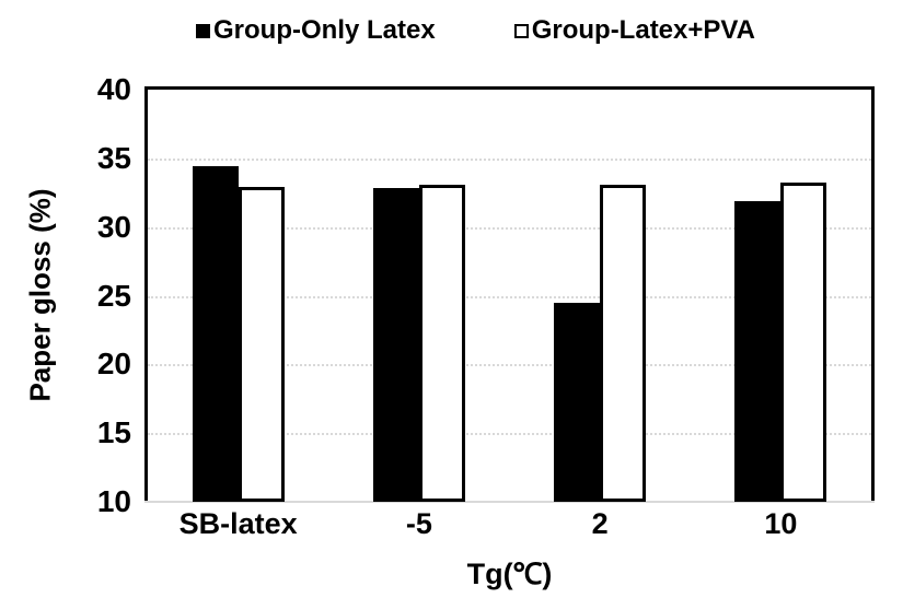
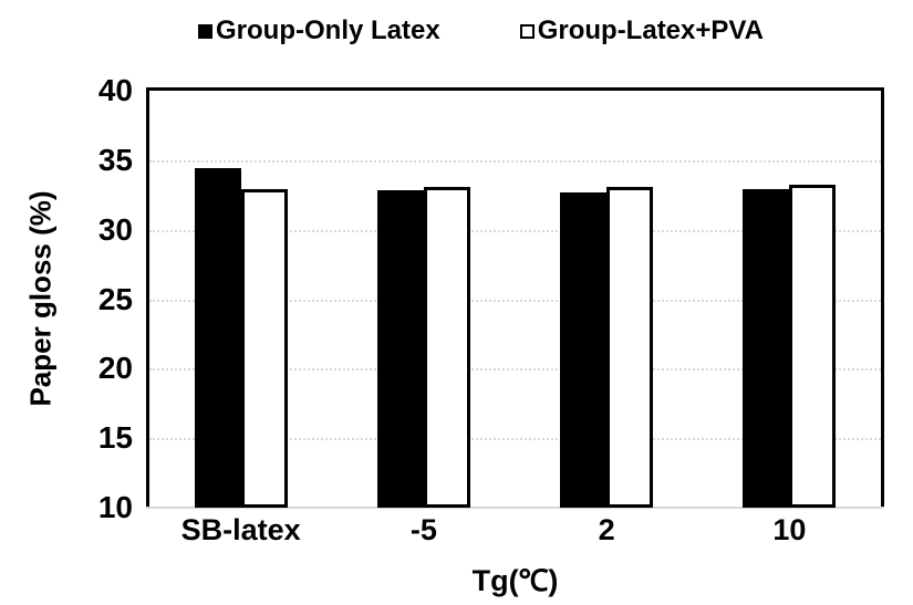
Group-Only Latex/2: 24.5 -> 32.7
Group-Only Latex/10: 31.9 -> 32.9
